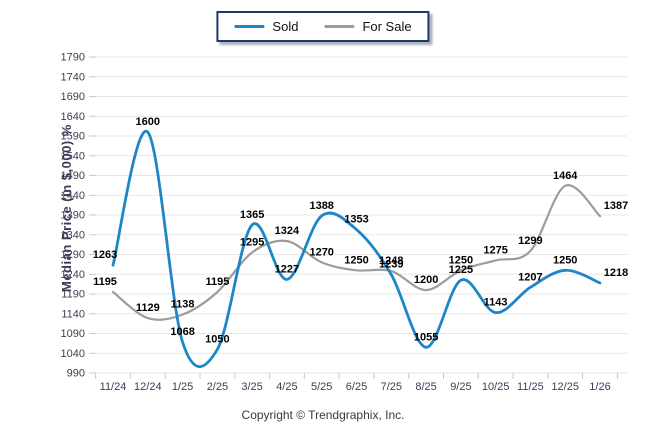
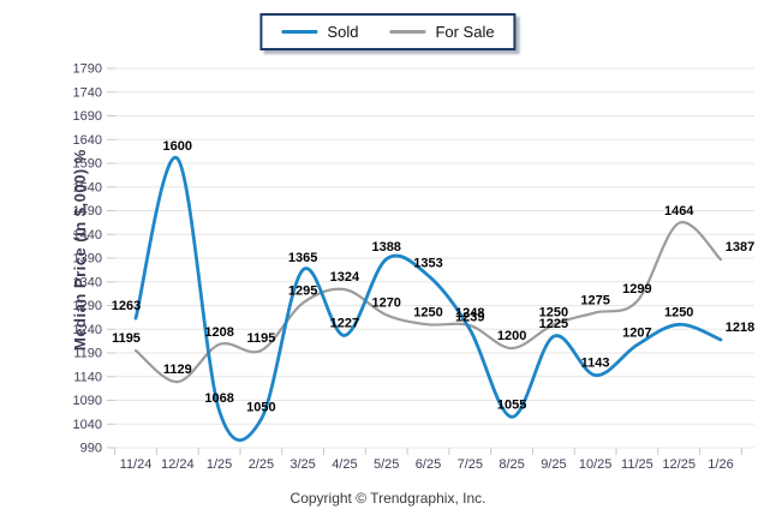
For Sale/1/25: 1138 -> 1208
